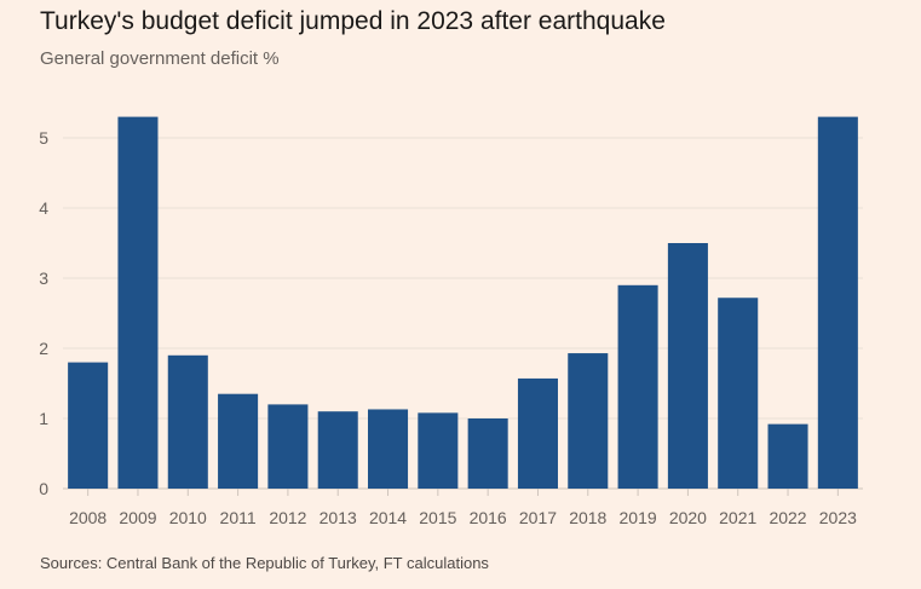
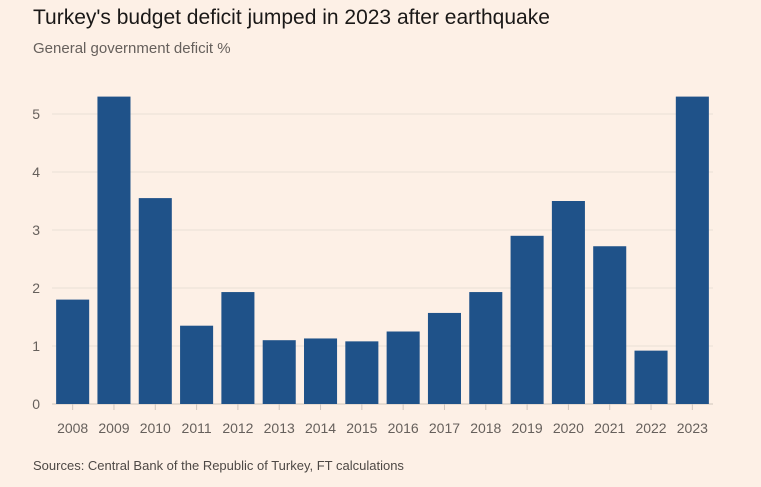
2010: 1.9 -> 3.5
2012: 1.2 -> 1.9
2016: 1.0 -> 1.2
